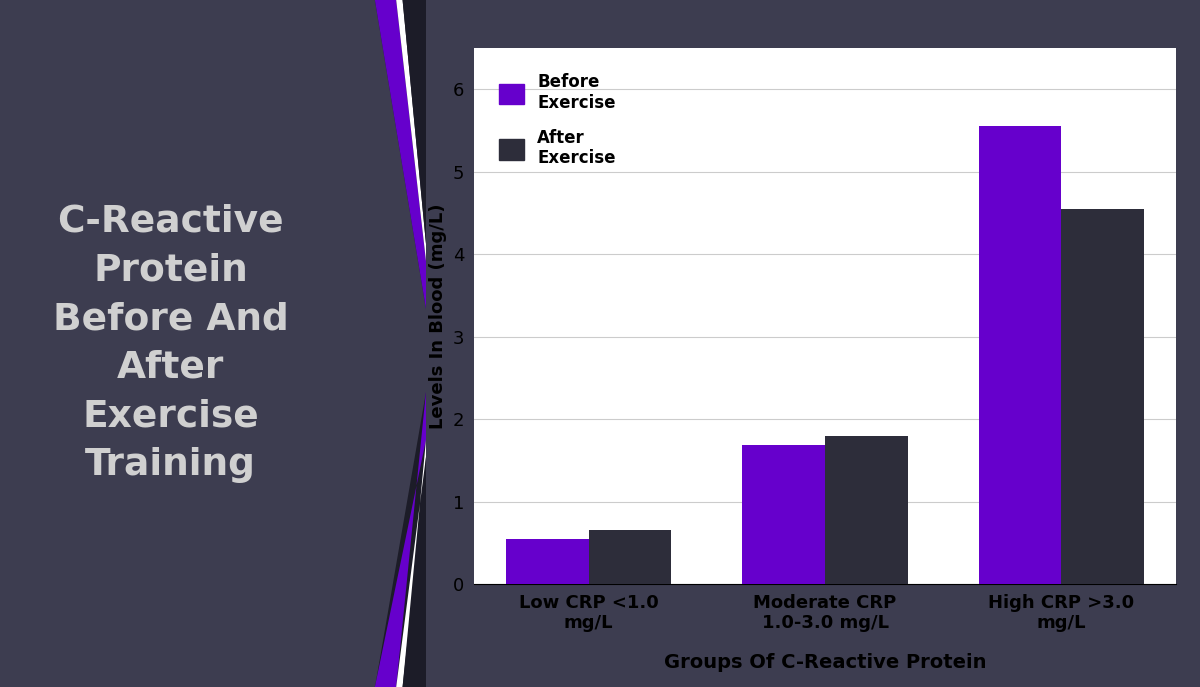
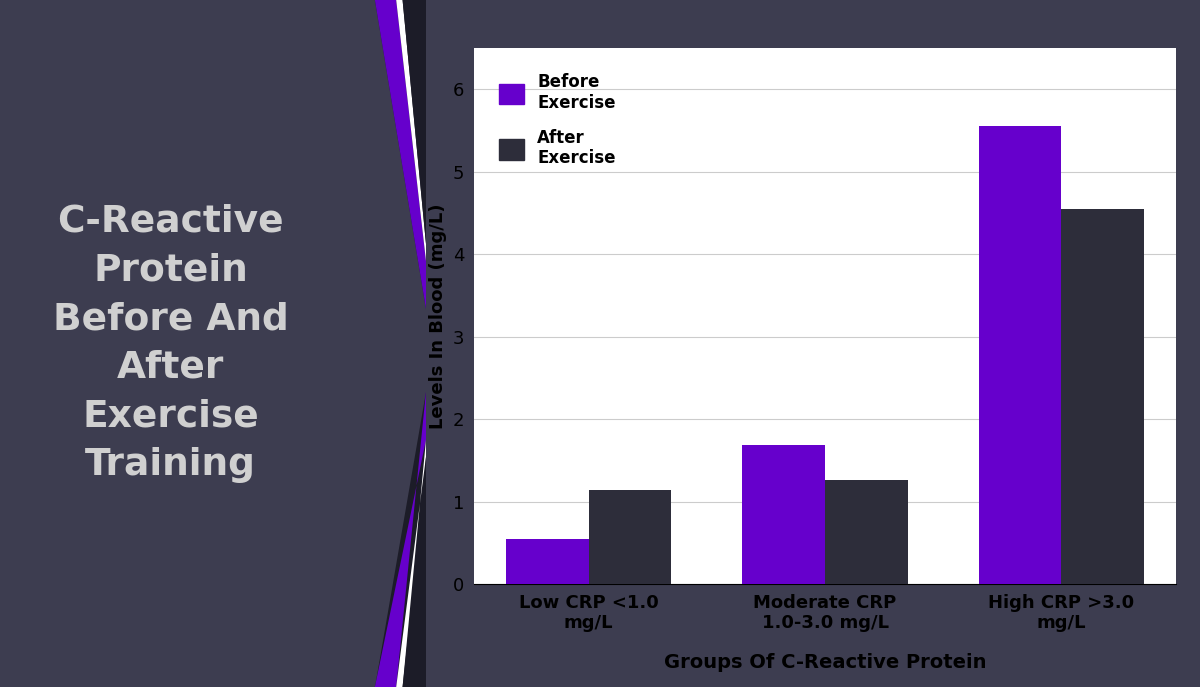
After Exercise/Low CRP <1.0 mg/L: 0.65 -> 1.14
After Exercise/Moderate CRP 1.0-3.0 mg/L: 1.80 -> 1.26
